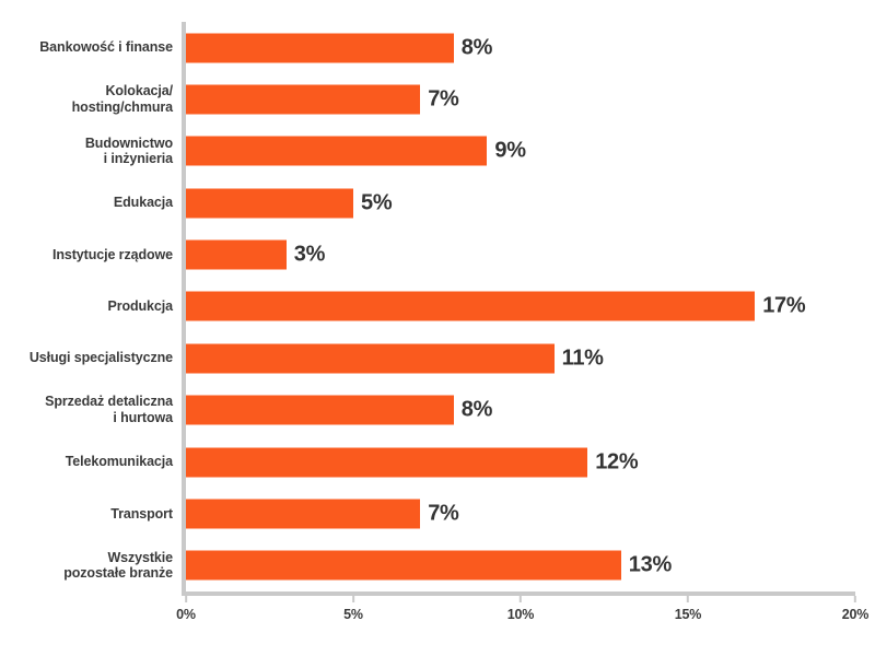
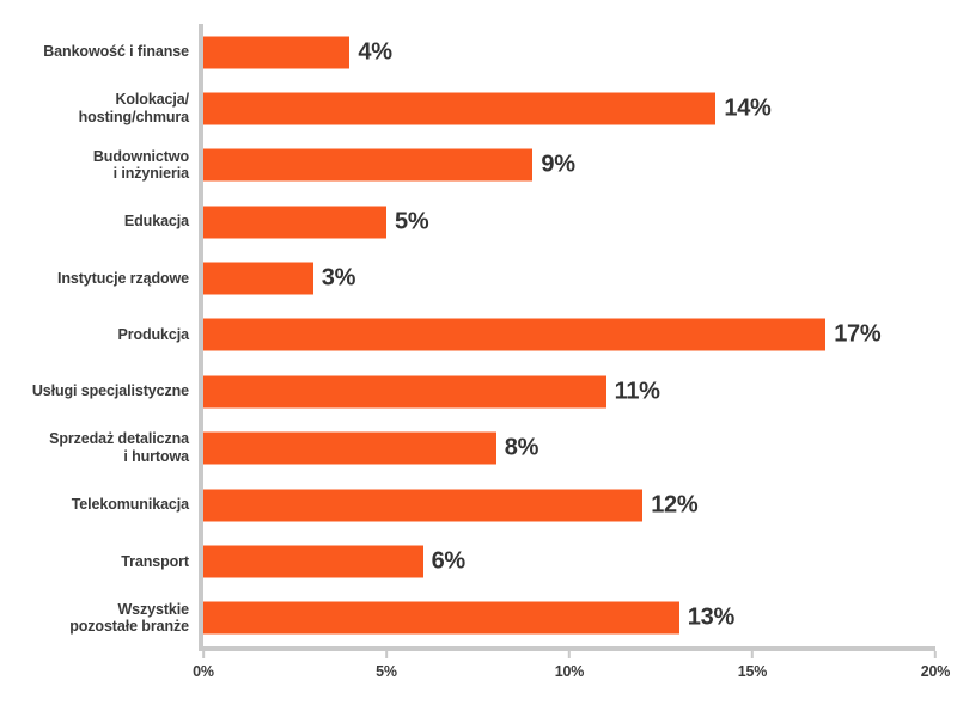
Bankowość i finanse: 8% -> 4%
Kolokacja/ hosting/chmura: 7% -> 14%
Transport: 7% -> 6%
